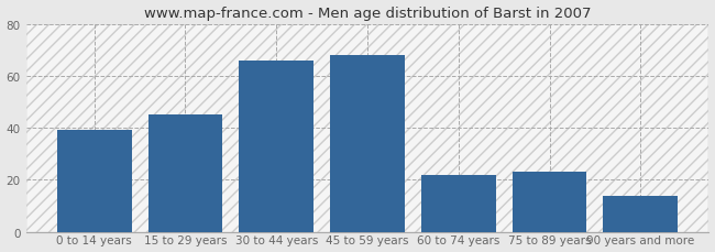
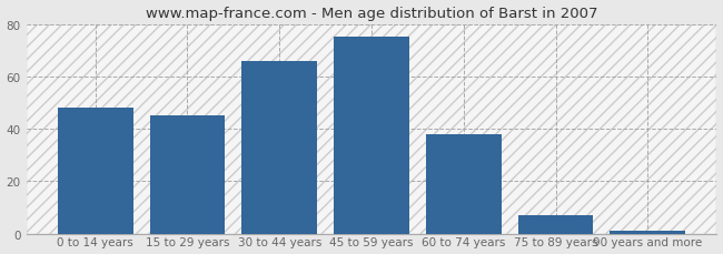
0 to 14 years: 39 -> 48
45 to 59 years: 68 -> 75
60 to 74 years: 22 -> 38
75 to 89 years: 23 -> 7
90 years and more: 14 -> 1
